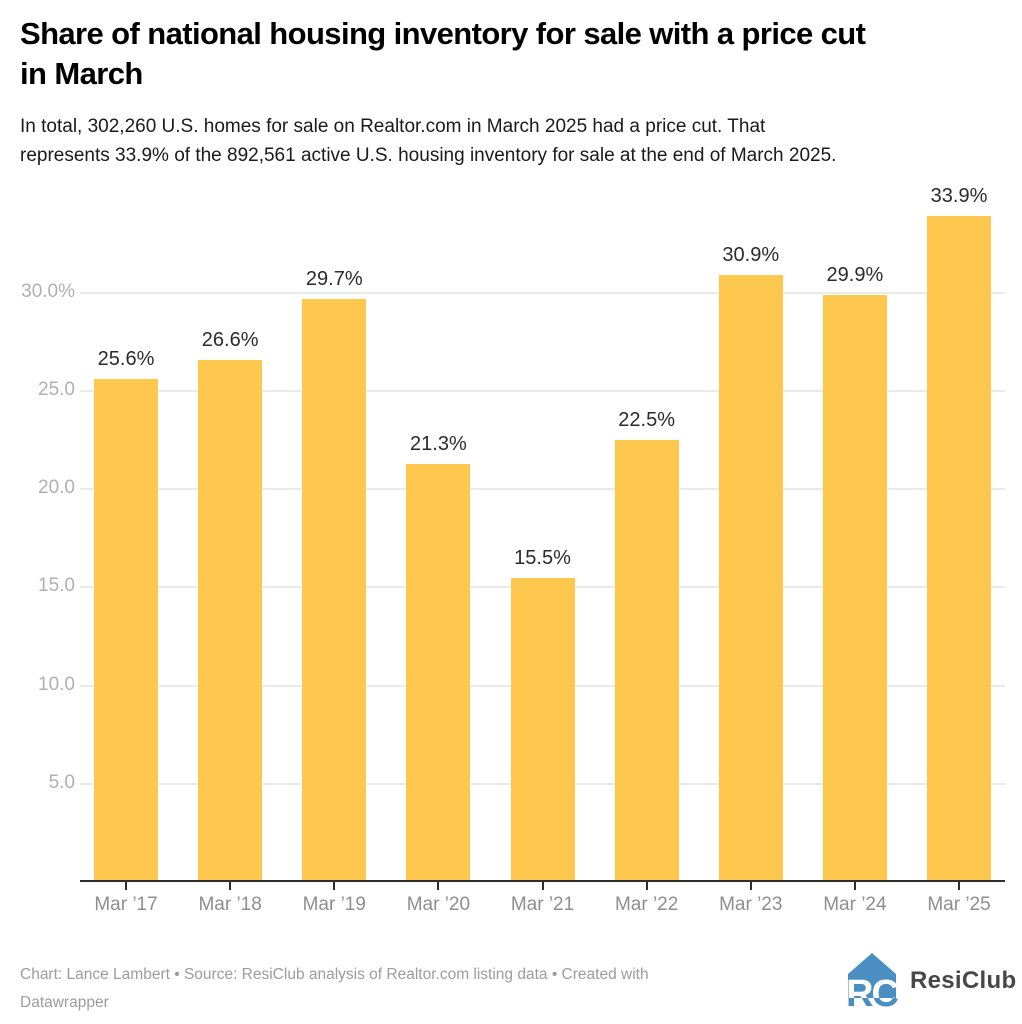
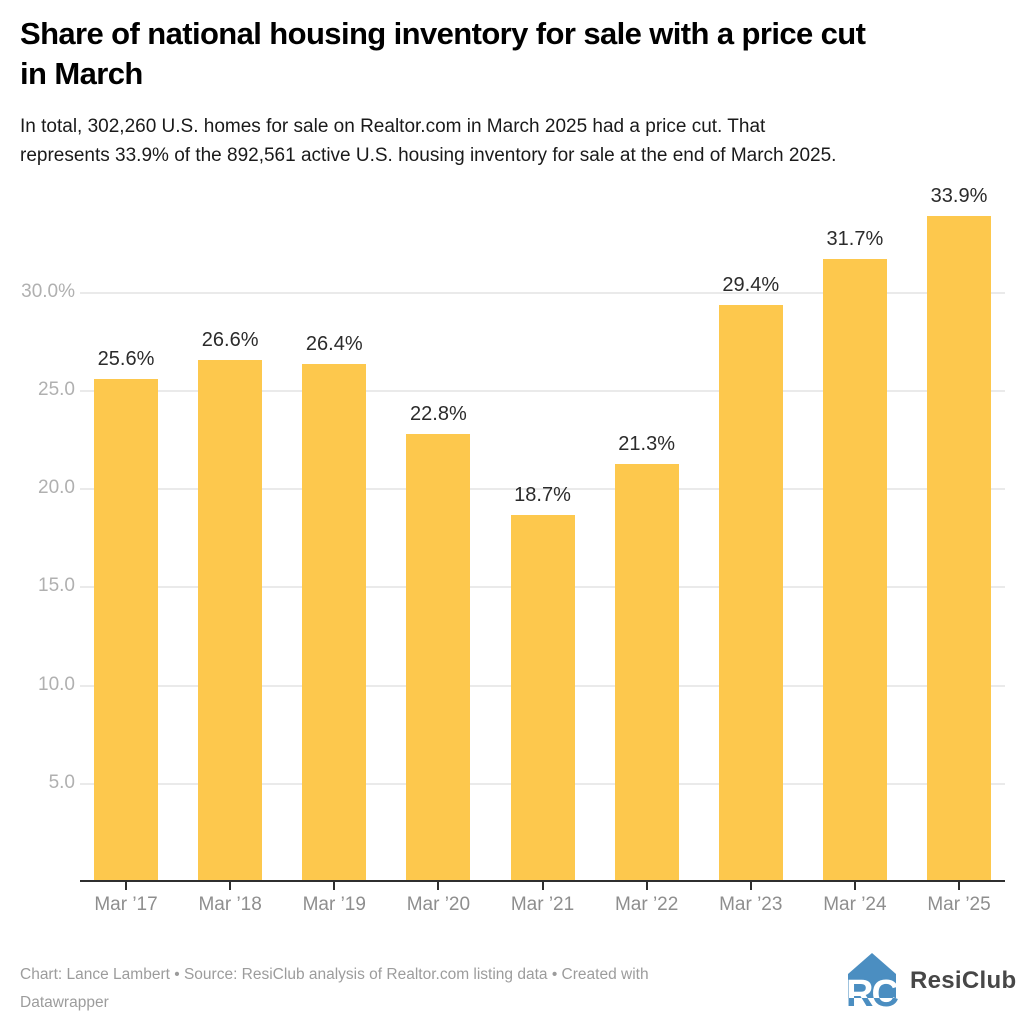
Mar ’19: 29.7% -> 26.4%
Mar ’20: 21.3% -> 22.8%
Mar ’21: 15.5% -> 18.7%
Mar ’22: 22.5% -> 21.3%
Mar ’23: 30.9% -> 29.4%
Mar ’24: 29.9% -> 31.7%
